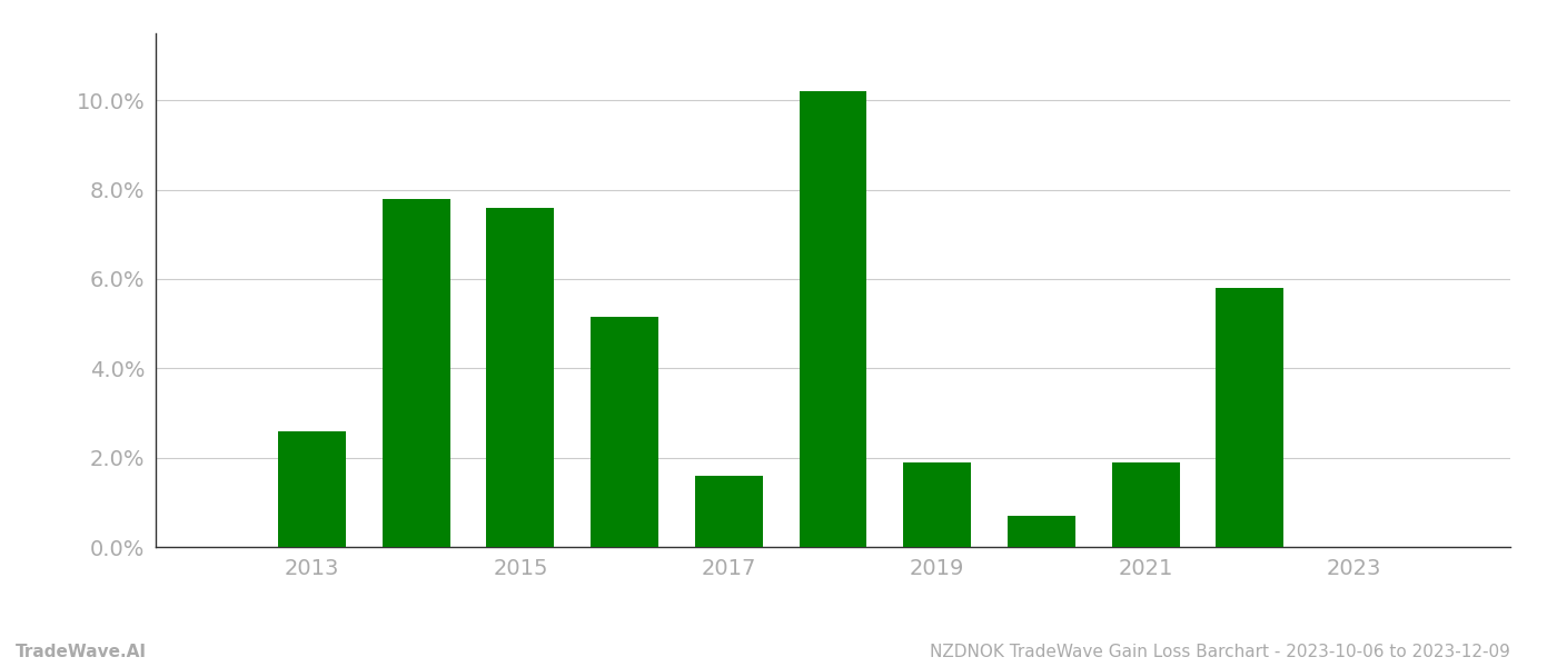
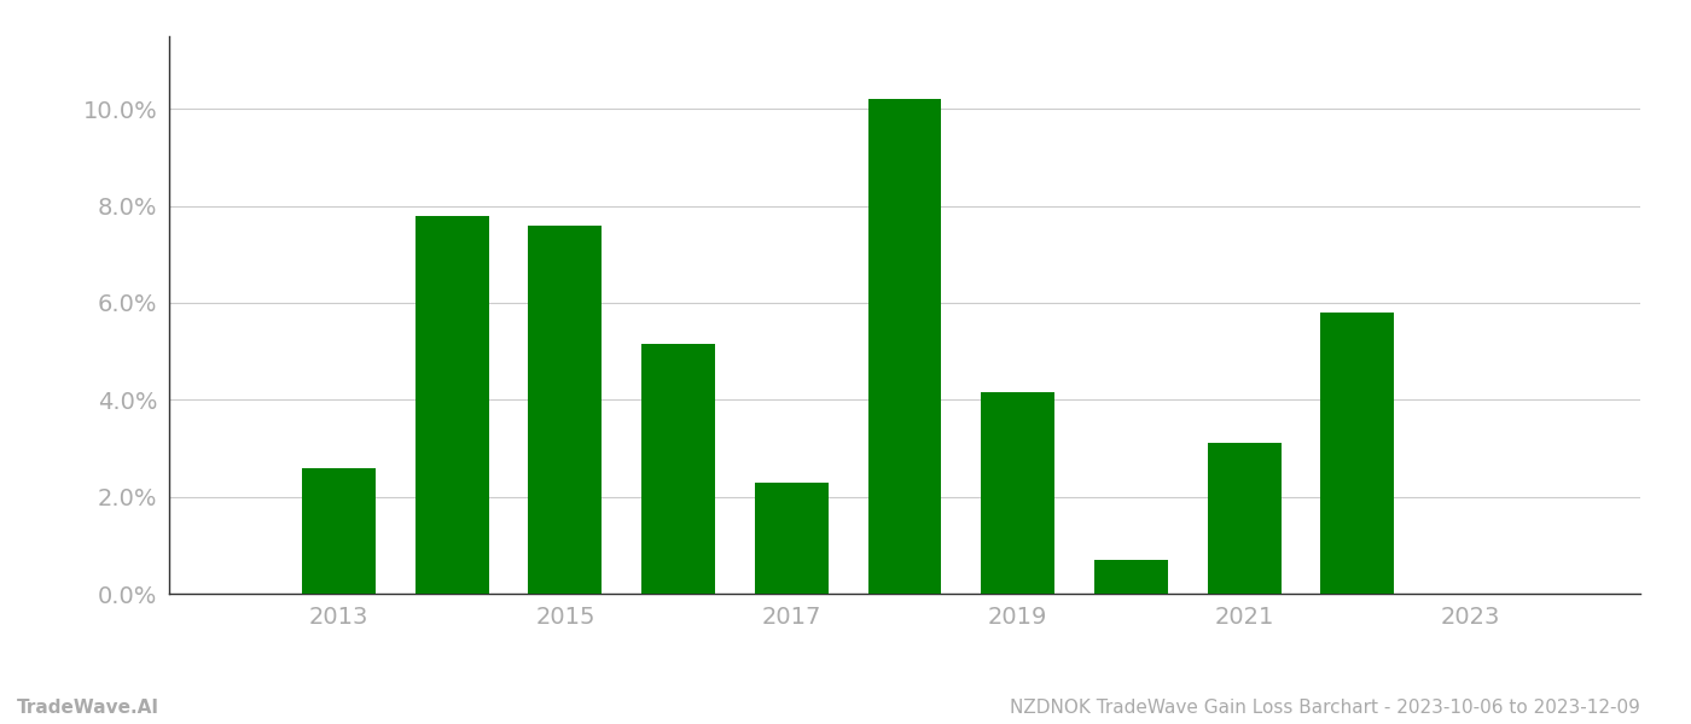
2017: 1.60% -> 2.30%
2019: 1.90% -> 4.15%
2021: 1.90% -> 3.10%
